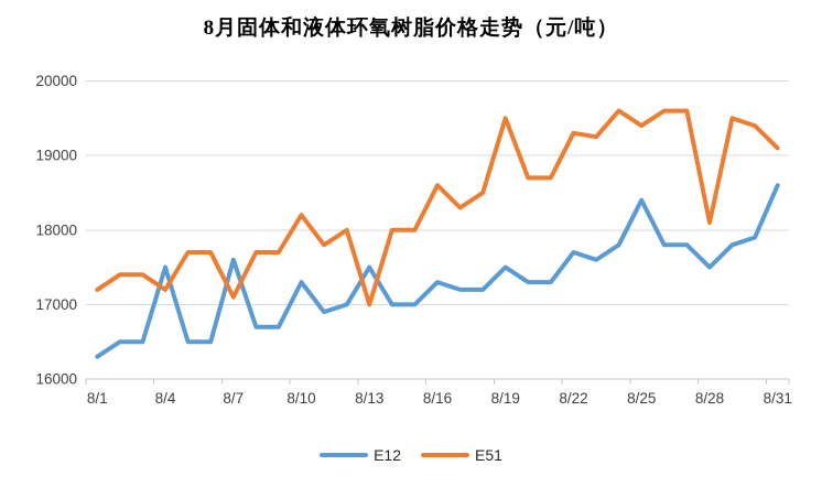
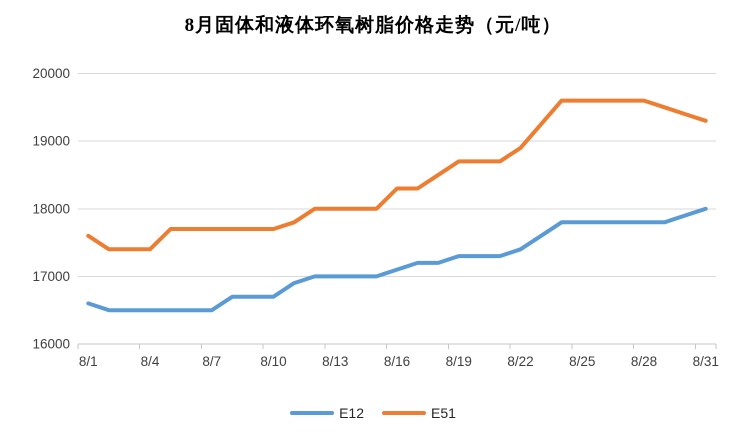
E12/8/1: 16300 -> 16600
E51/8/1: 17200 -> 17600
E12/8/4: 17500 -> 16500
E51/8/4: 17200 -> 17400
E12/8/7: 17600 -> 16500
E51/8/7: 17100 -> 17700
E12/8/10: 17300 -> 16700
E51/8/10: 18200 -> 17700
E12/8/13: 17500 -> 17000
E51/8/13: 17000 -> 18000
E12/8/16: 17300 -> 17100
E51/8/16: 18600 -> 18300
E12/8/19: 17500 -> 17300
E51/8/19: 19500 -> 18700
E12/8/22: 17700 -> 17400
E51/8/22: 19300 -> 18900
E12/8/25: 18400 -> 17800
E51/8/25: 19400 -> 19600
E12/8/28: 17500 -> 17800
E51/8/28: 18100 -> 19600
E12/8/31: 18600 -> 18000
E51/8/31: 19100 -> 19300
